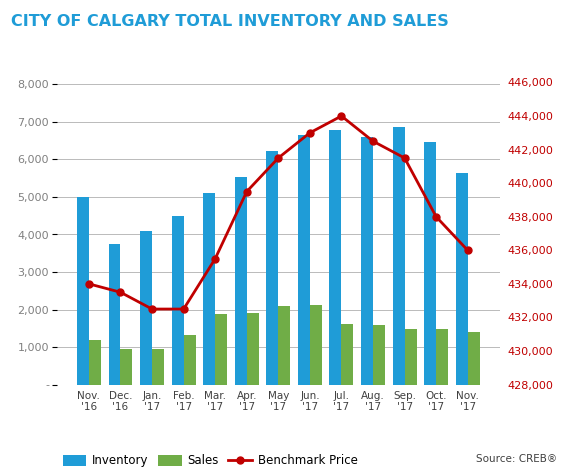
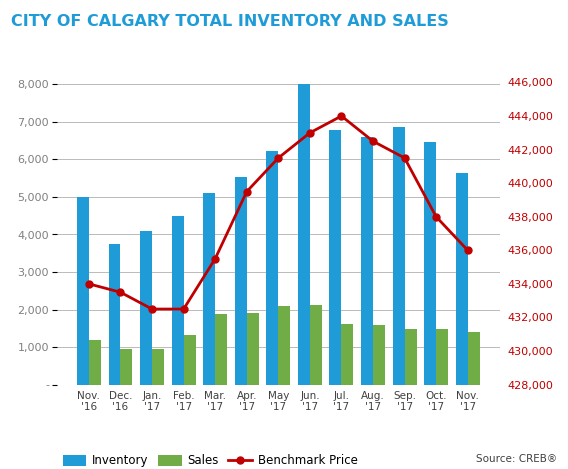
Inventory/Jun. '17: 6,650 -> 8,000
